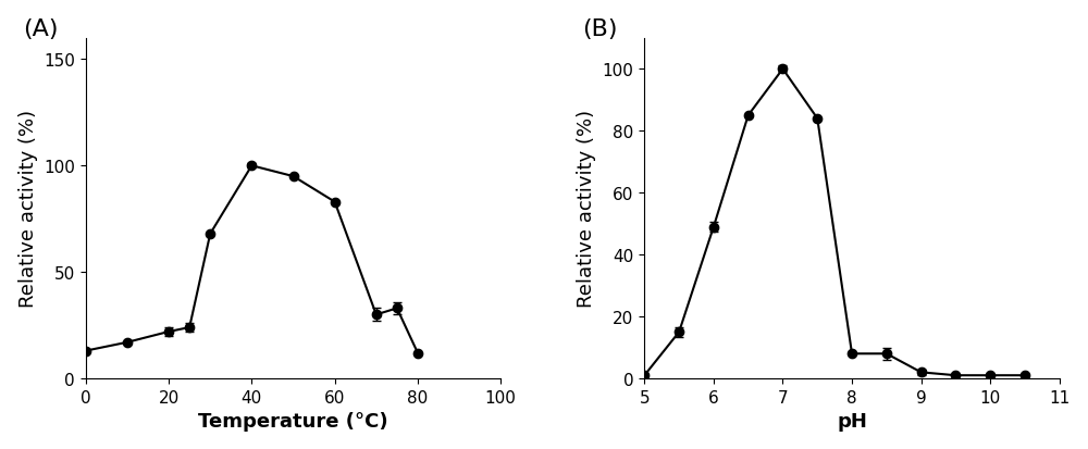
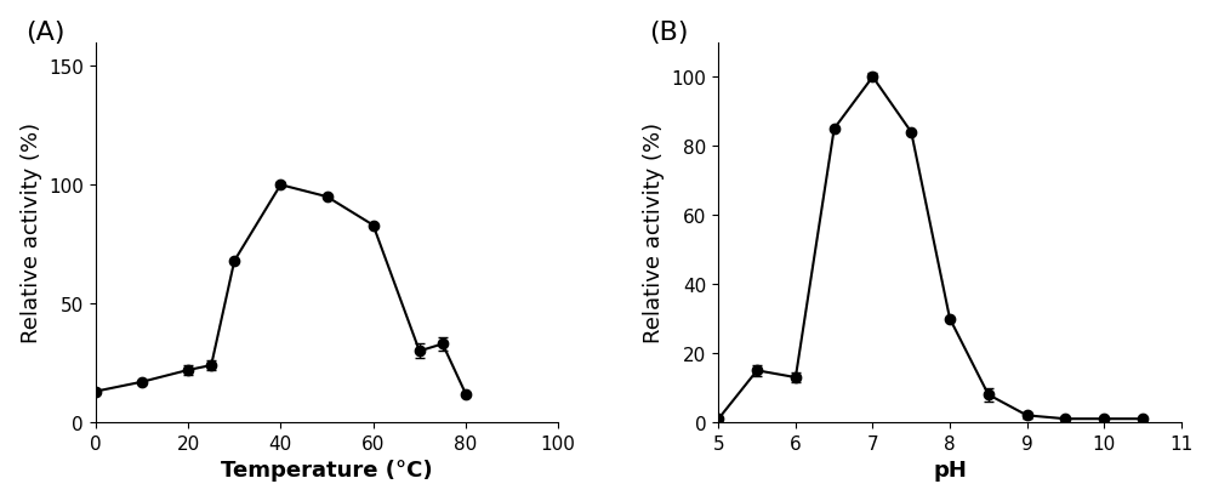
6: 49 -> 13
8: 8 -> 30
